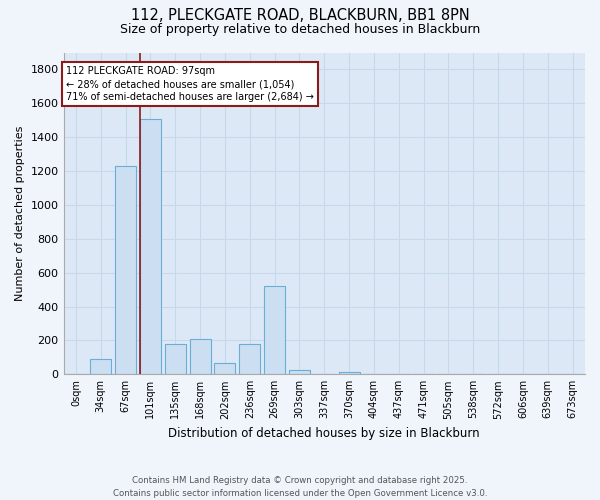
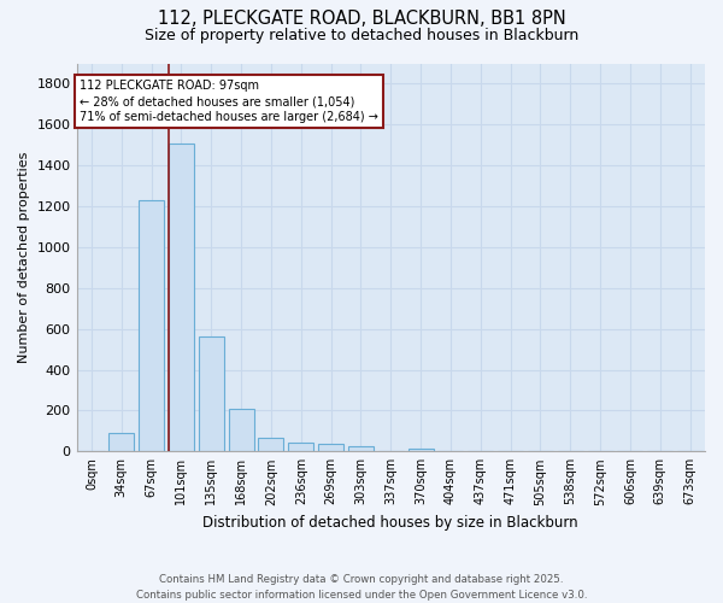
135sqm: 180 -> 560
236sqm: 180 -> 40
269sqm: 520 -> 40
